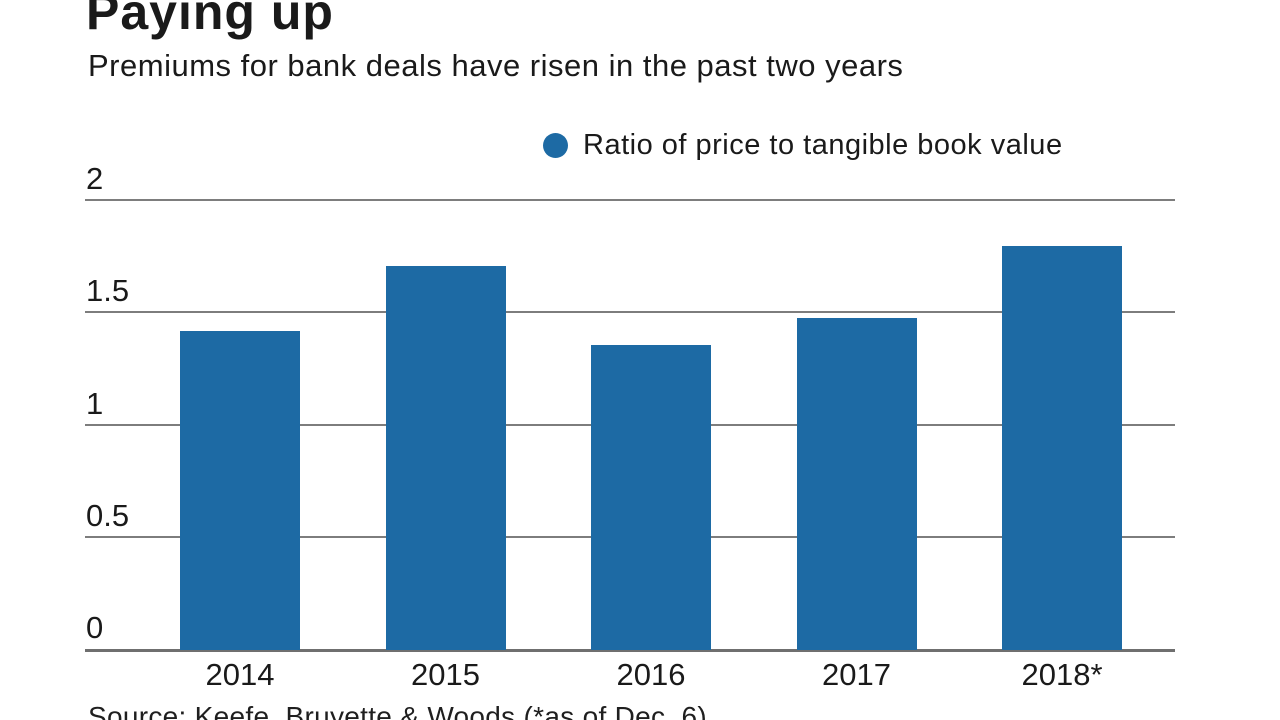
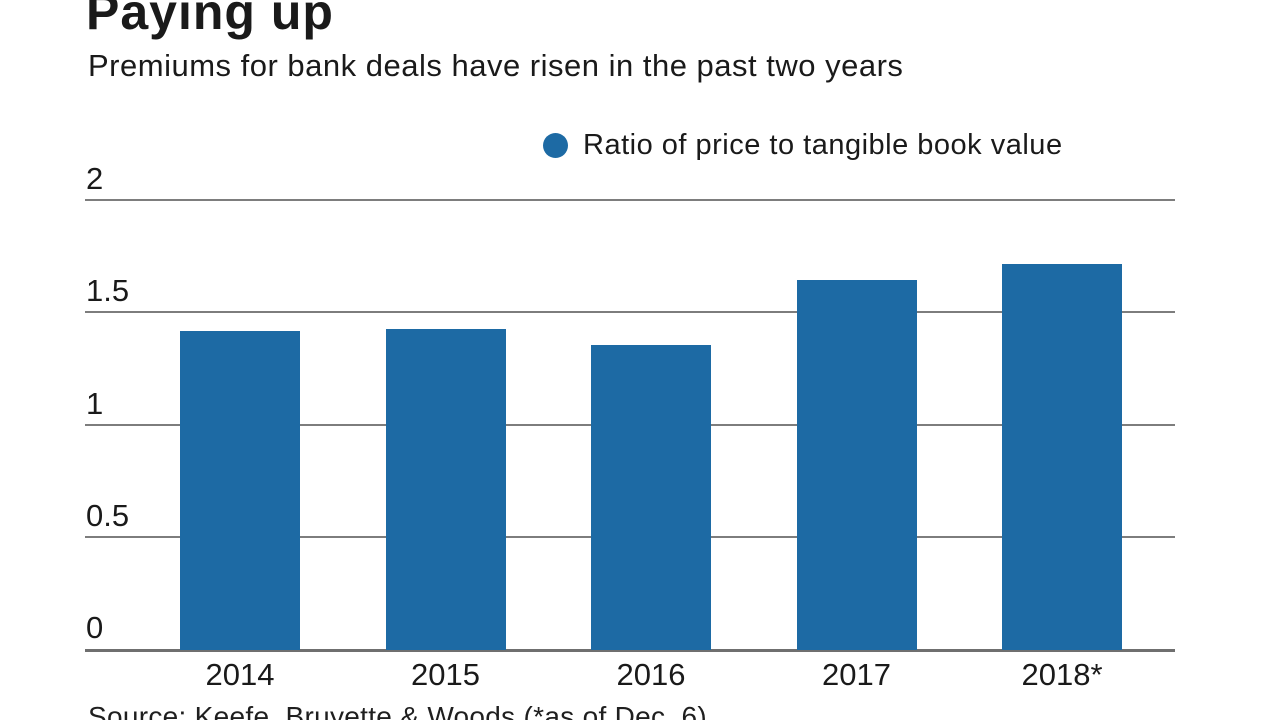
2015: 1.71 -> 1.43
2017: 1.48 -> 1.65
2018*: 1.80 -> 1.72
